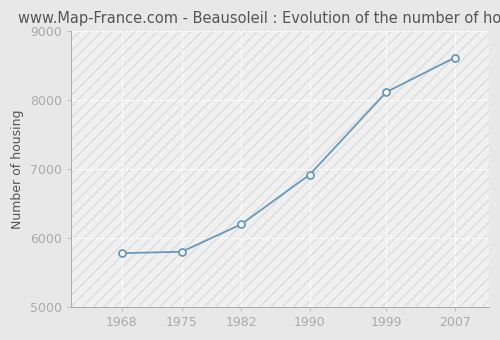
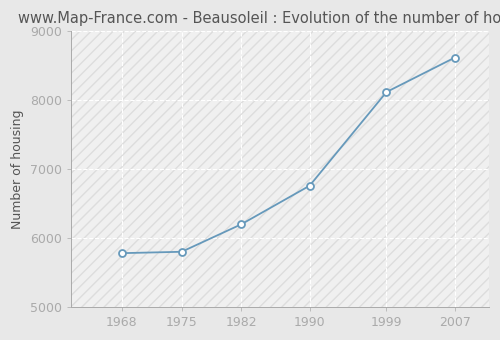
1990: 6920 -> 6760
